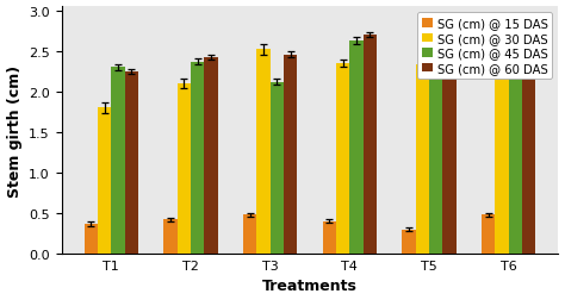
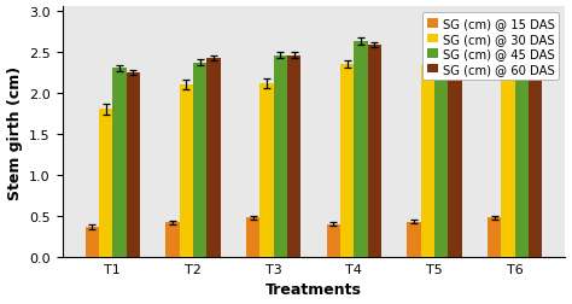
SG (cm) @ 30 DAS/T3: 2.52 -> 2.12
SG (cm) @ 45 DAS/T3: 2.12 -> 2.46
SG (cm) @ 60 DAS/T4: 2.70 -> 2.58
SG (cm) @ 15 DAS/T5: 0.30 -> 0.43
